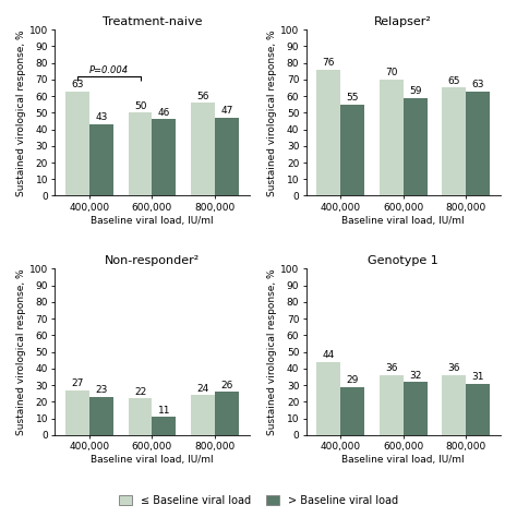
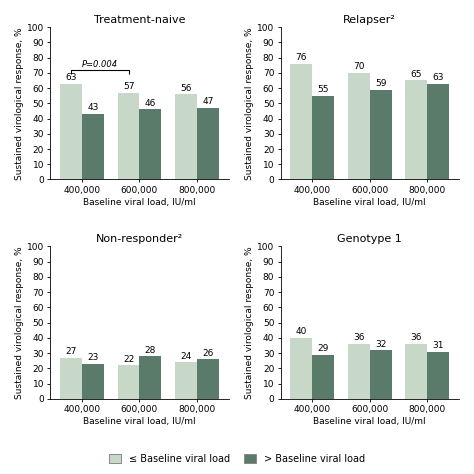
Treatment-naive/≤ Baseline viral load/600,000: 50 -> 57
Non-responder²/> Baseline viral load/600,000: 11 -> 28
Genotype 1/≤ Baseline viral load/400,000: 44 -> 40
